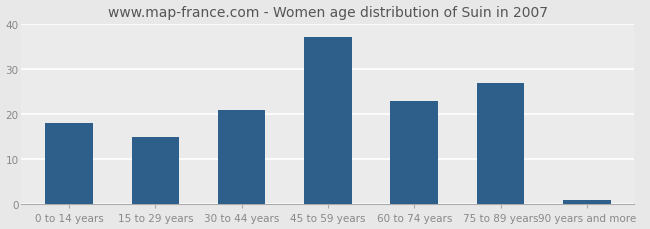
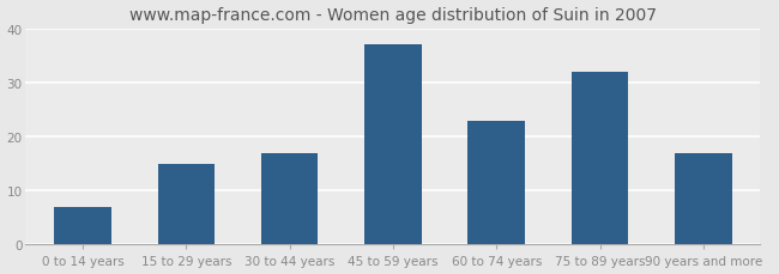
0 to 14 years: 18 -> 7
30 to 44 years: 21 -> 17
75 to 89 years: 27 -> 32
90 years and more: 1 -> 17
